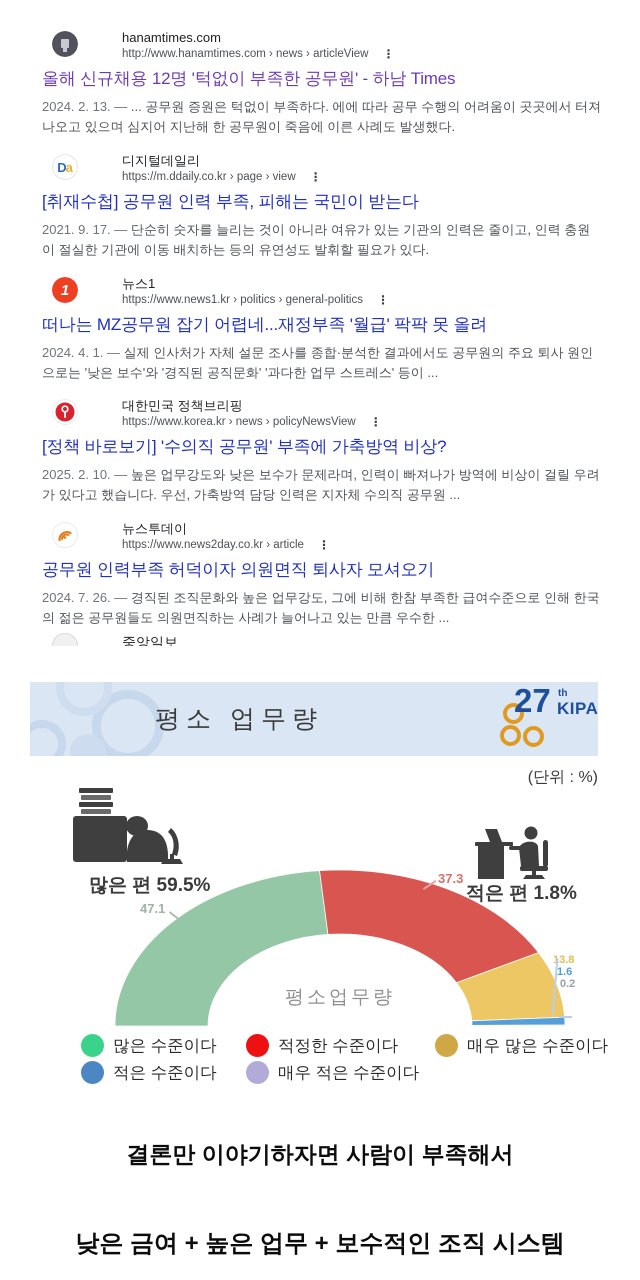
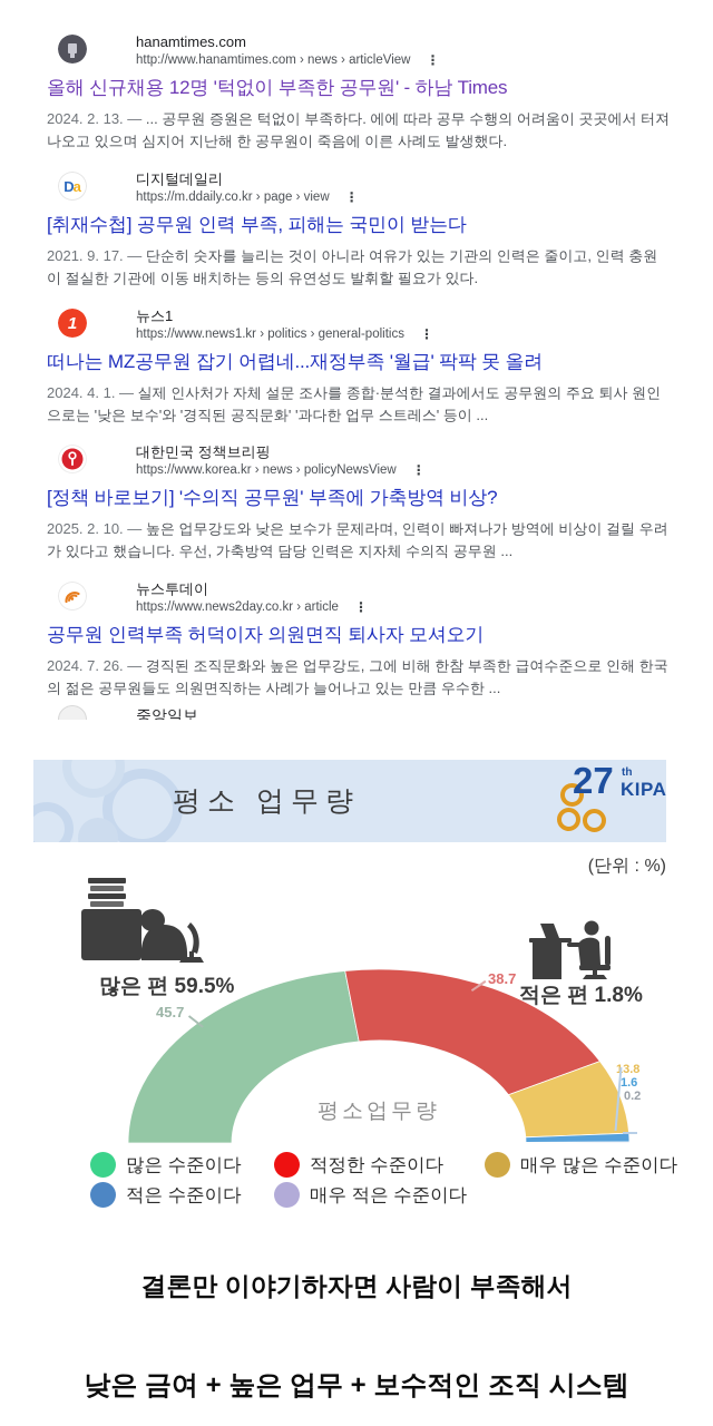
많은 수준이다: 47.1 -> 45.7
적정한 수준이다: 37.3 -> 38.7
